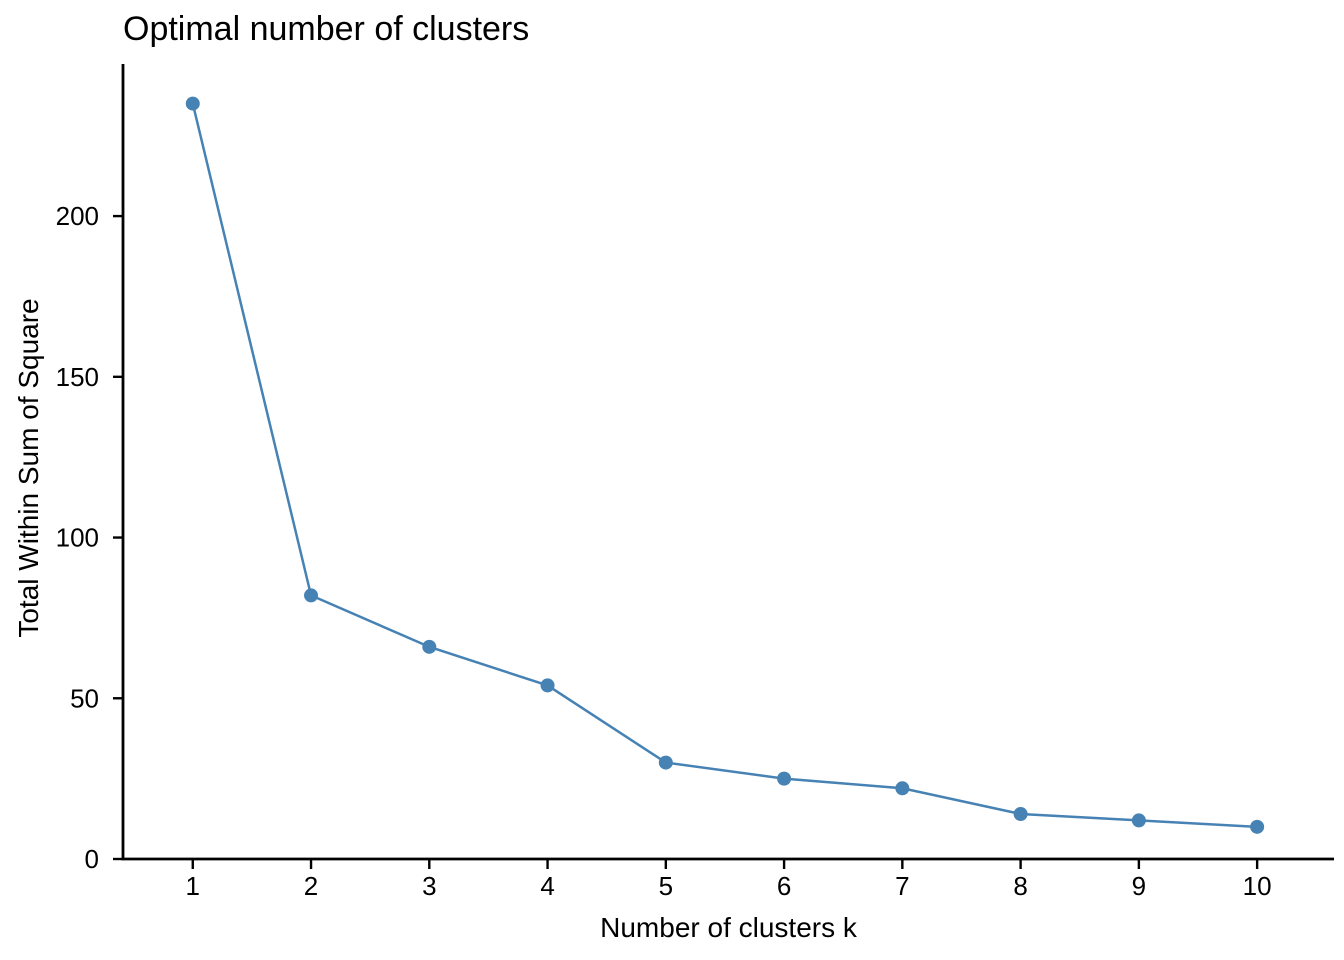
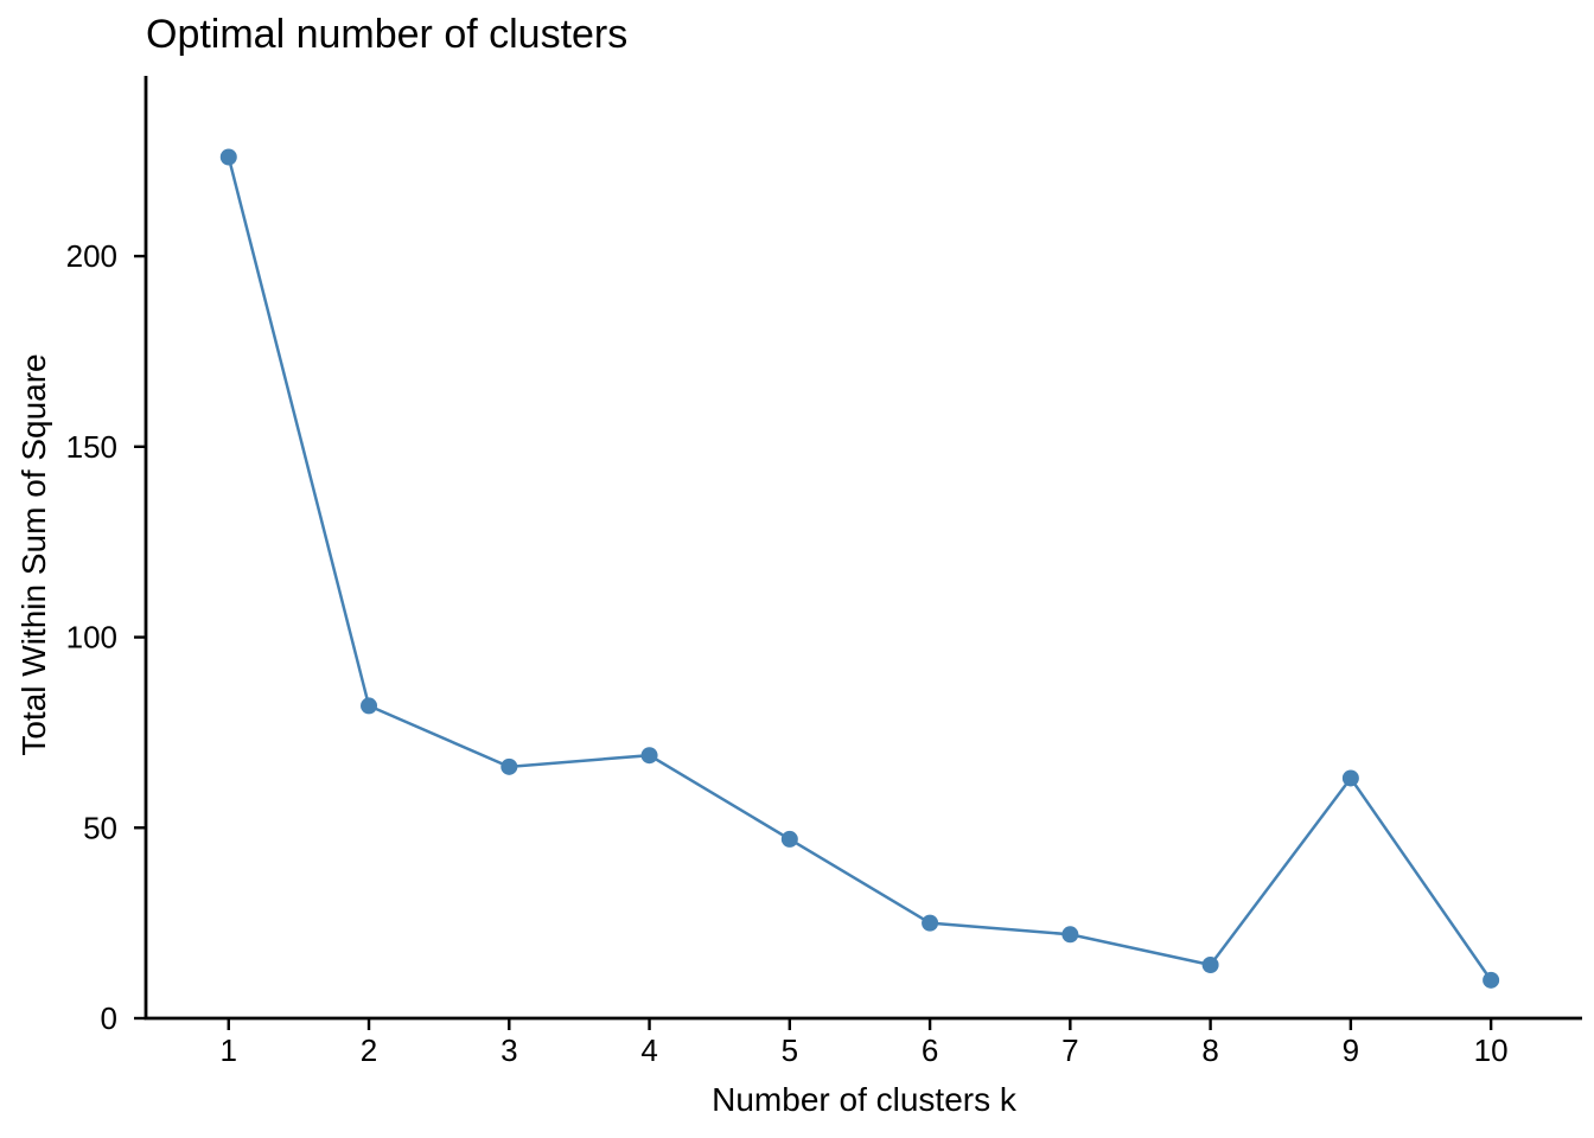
1: 235 -> 226
4: 54 -> 69
5: 30 -> 47
9: 12 -> 63
